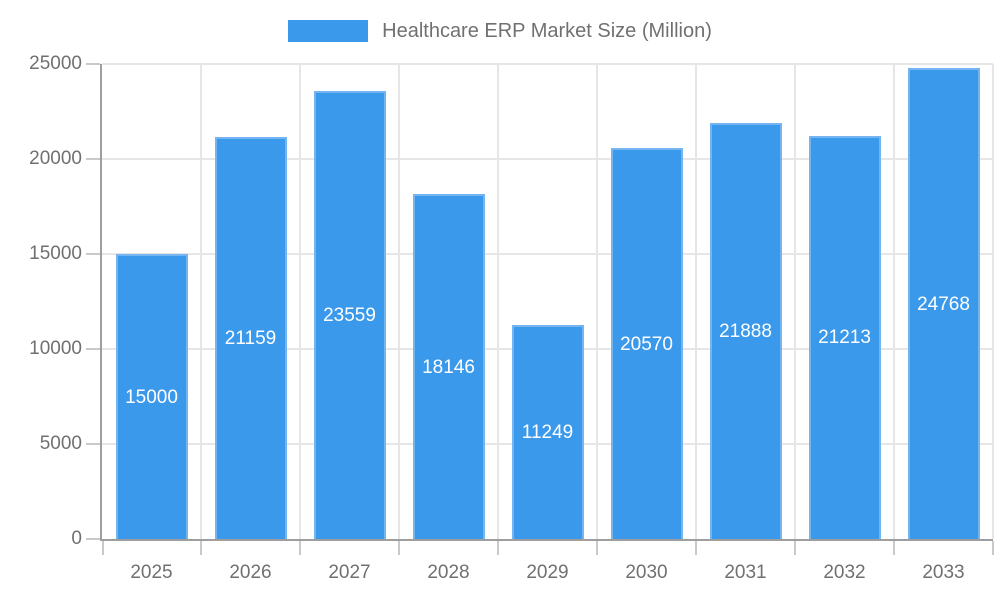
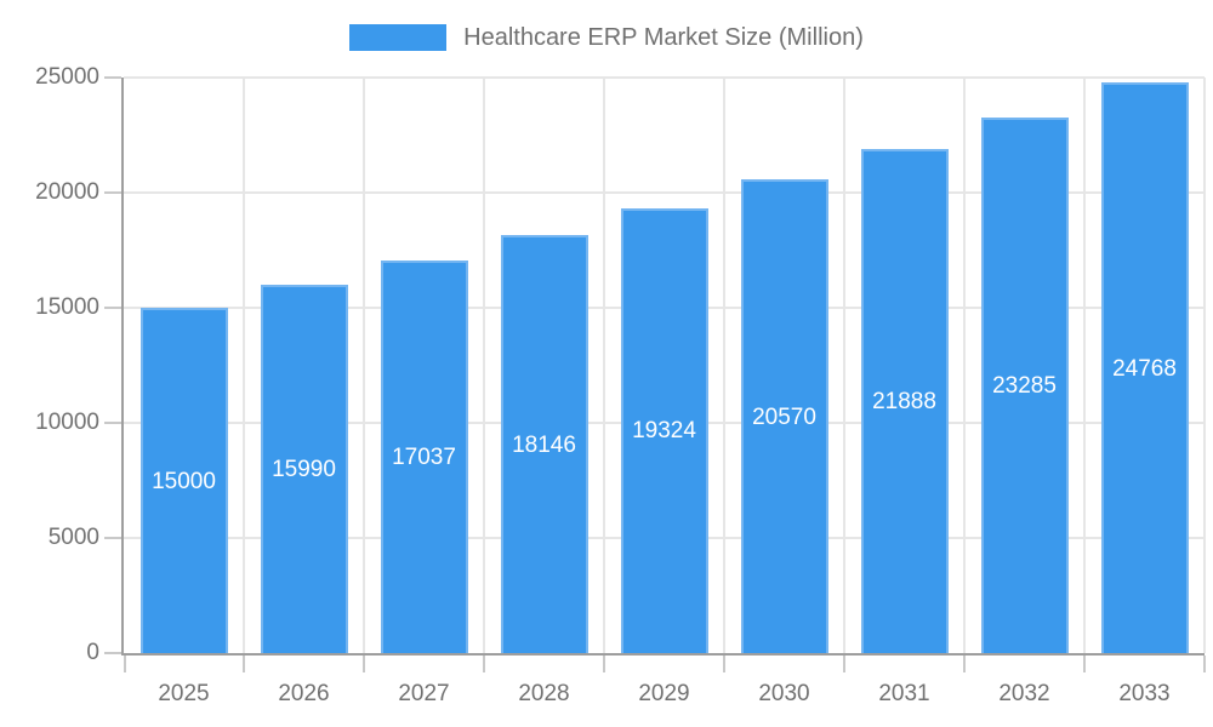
2026: 21159 -> 15990
2027: 23559 -> 17037
2029: 11249 -> 19324
2032: 21213 -> 23285
